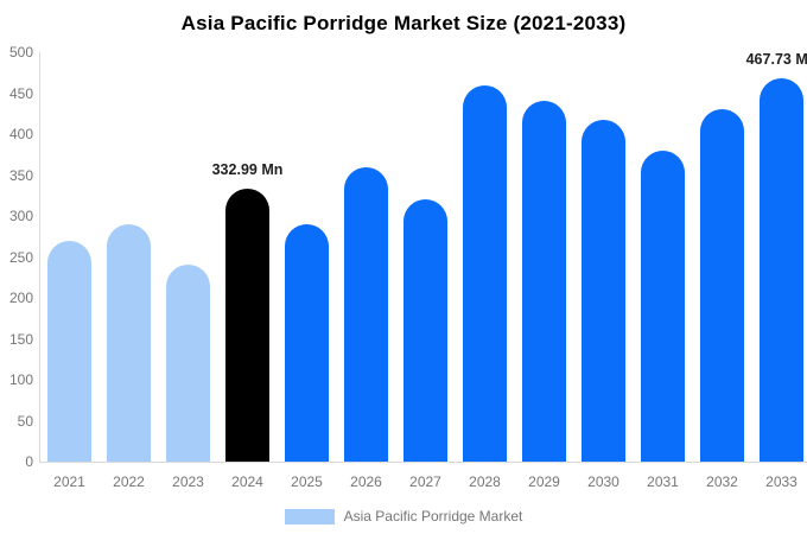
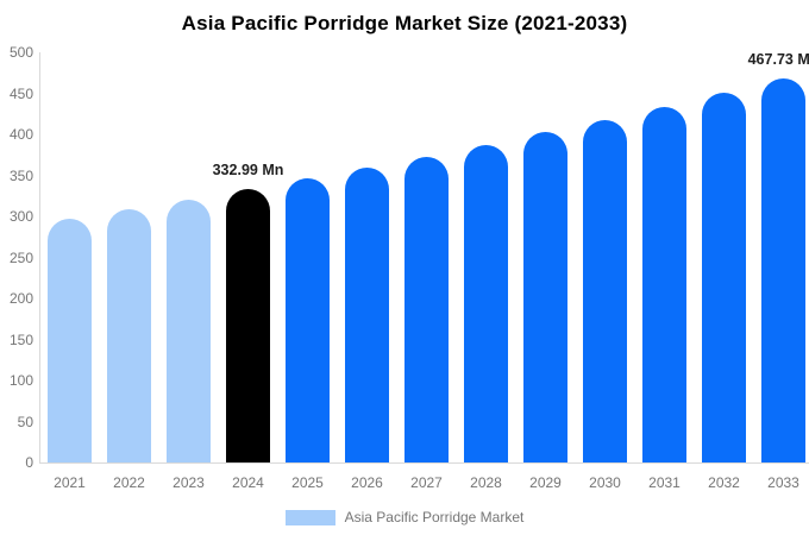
2021: 270 -> 300
2022: 290 -> 310
2023: 240 -> 320
2025: 290 -> 350
2027: 320 -> 370
2028: 460 -> 390
2029: 440 -> 400
2031: 380 -> 430
2032: 430 -> 450
